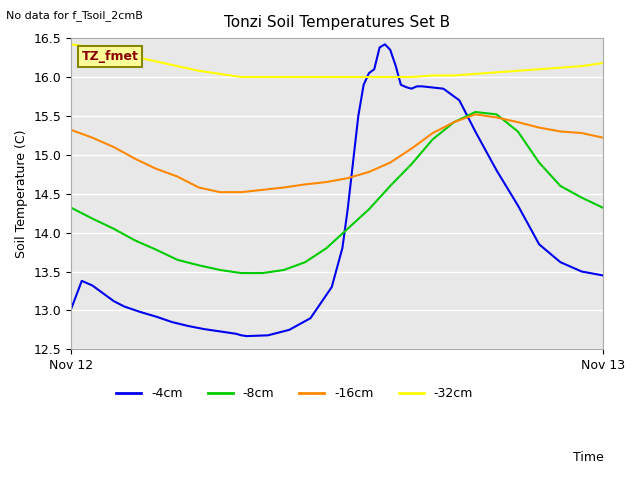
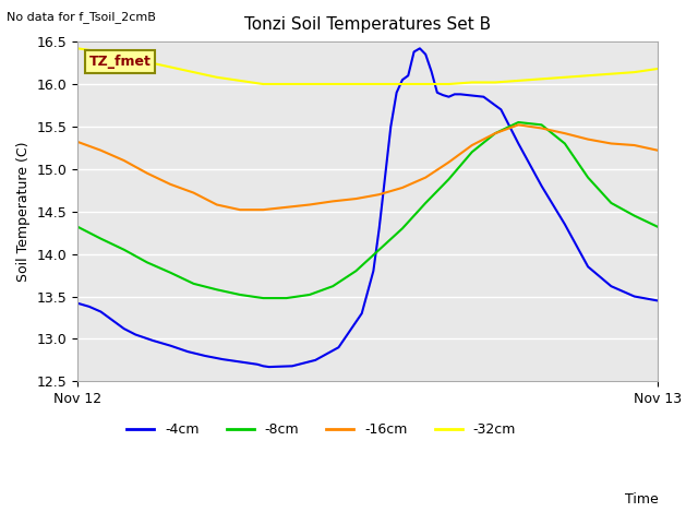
-4cm/Nov 12: 13.02 -> 13.42
